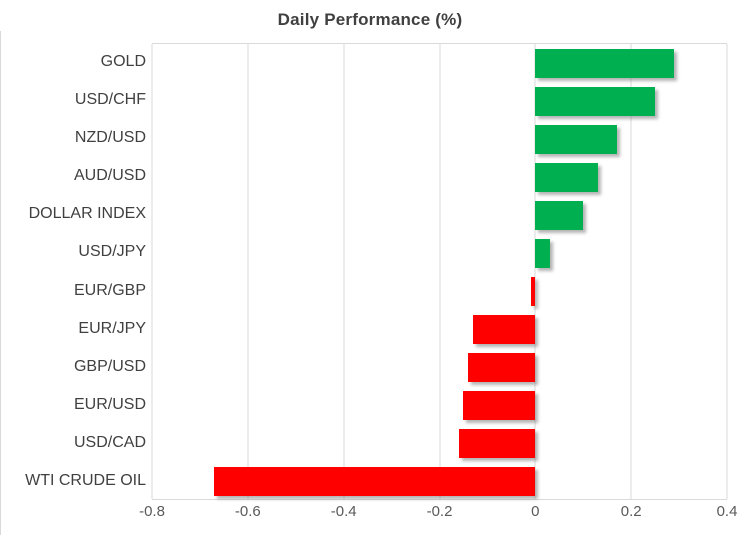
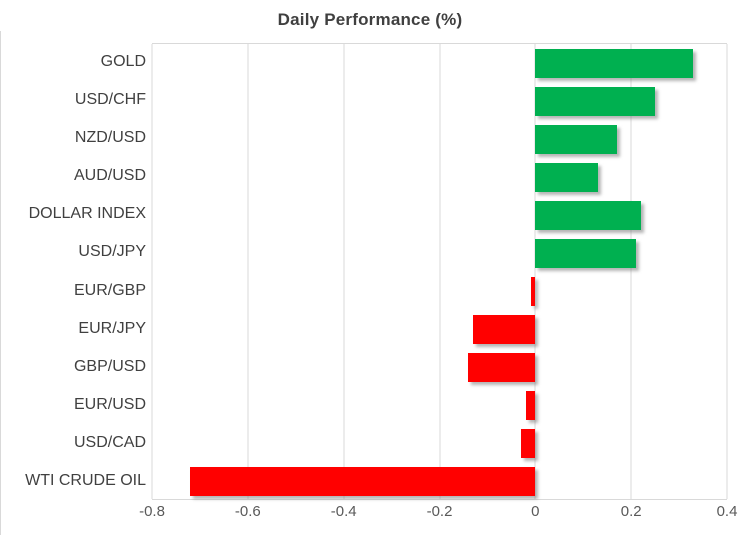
GOLD: 0.29 -> 0.33
DOLLAR INDEX: 0.10 -> 0.22
USD/JPY: 0.03 -> 0.21
EUR/USD: -0.15 -> -0.02
USD/CAD: -0.16 -> -0.03
WTI CRUDE OIL: -0.67 -> -0.72
